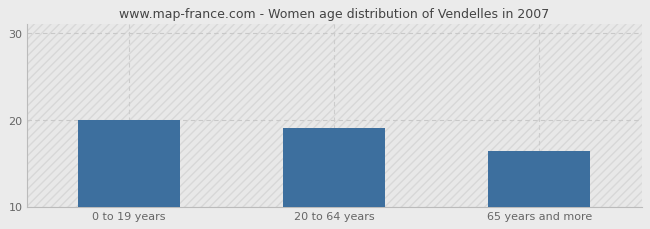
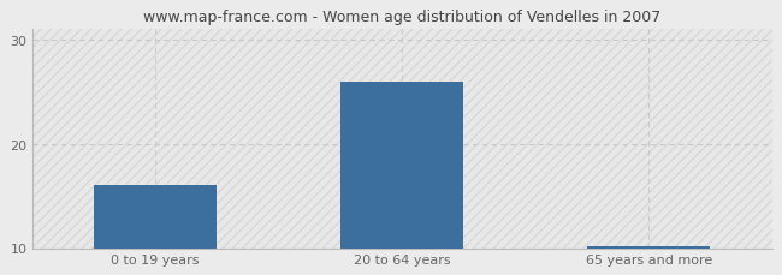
0 to 19 years: 20.0 -> 16.0
20 to 64 years: 19.0 -> 26.0
65 years and more: 16.4 -> 10.2
